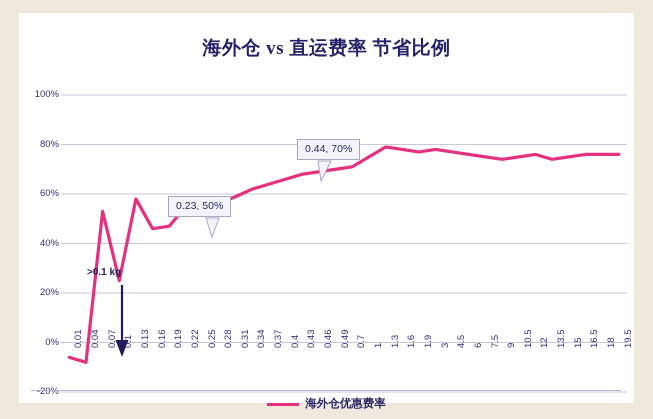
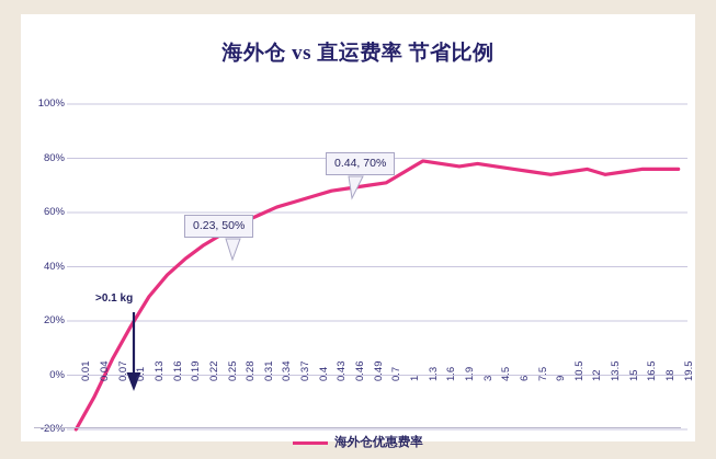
0.01: -6% -> -20%
0.07: 53% -> 6%
0.1: 25% -> 18%
0.13: 58% -> 29%
0.16: 46% -> 37%
0.19: 47% -> 43%
0.22: 55% -> 48%
